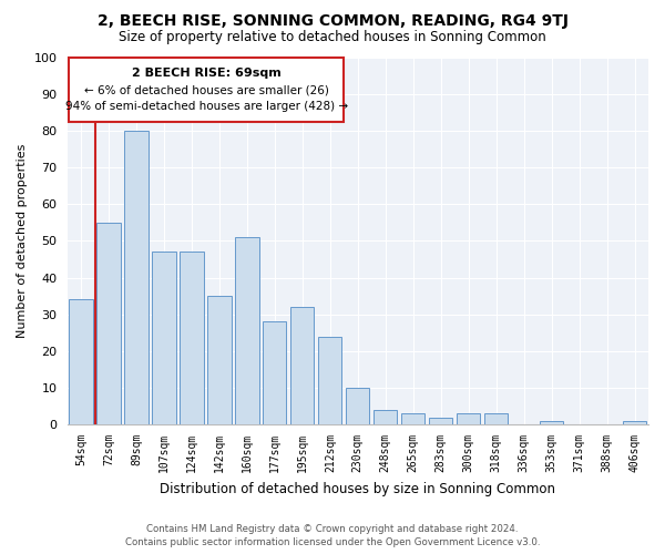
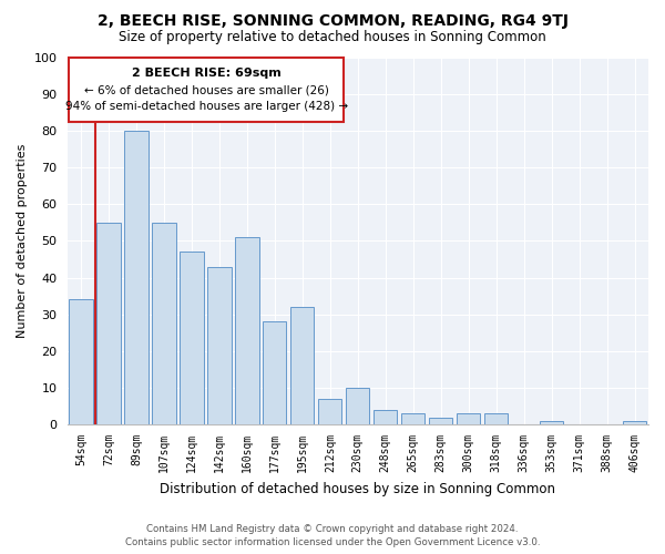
107sqm: 47 -> 55
142sqm: 35 -> 43
212sqm: 24 -> 7
